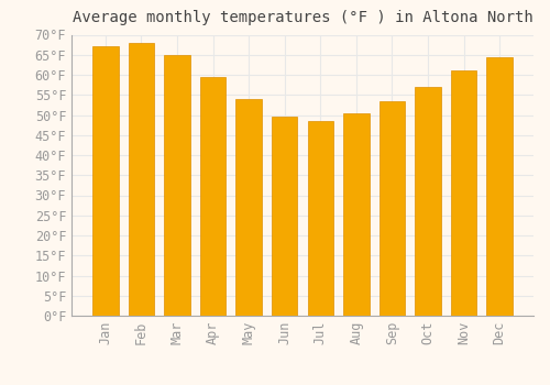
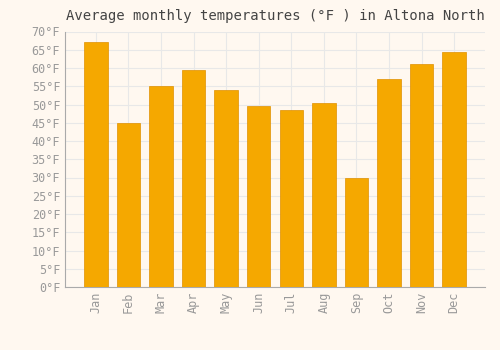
Feb: 68.0°F -> 45.0°F
Mar: 65.0°F -> 55.0°F
Sep: 53.5°F -> 30.0°F
